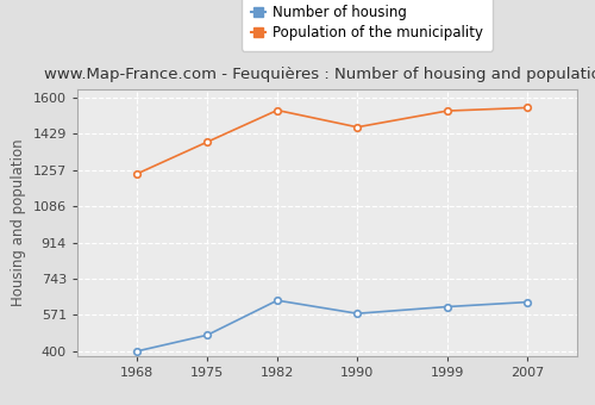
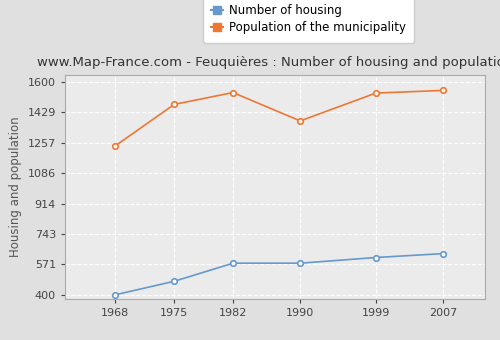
Population of the municipality/1975: 1390 -> 1470
Number of housing/1982: 640 -> 580
Population of the municipality/1990: 1460 -> 1380
